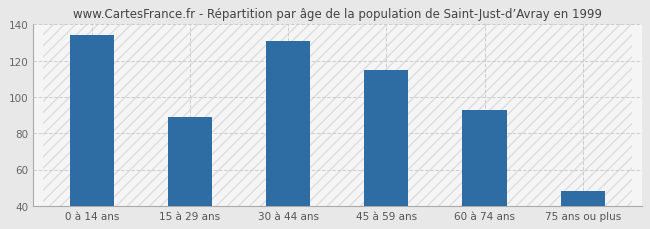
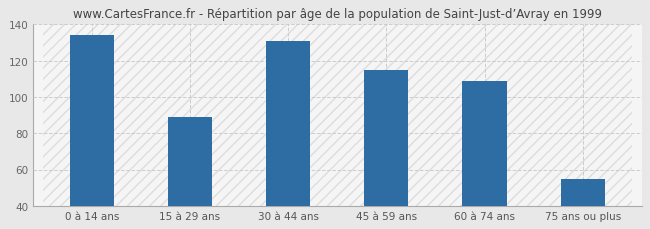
60 à 74 ans: 93 -> 109
75 ans ou plus: 48 -> 55
